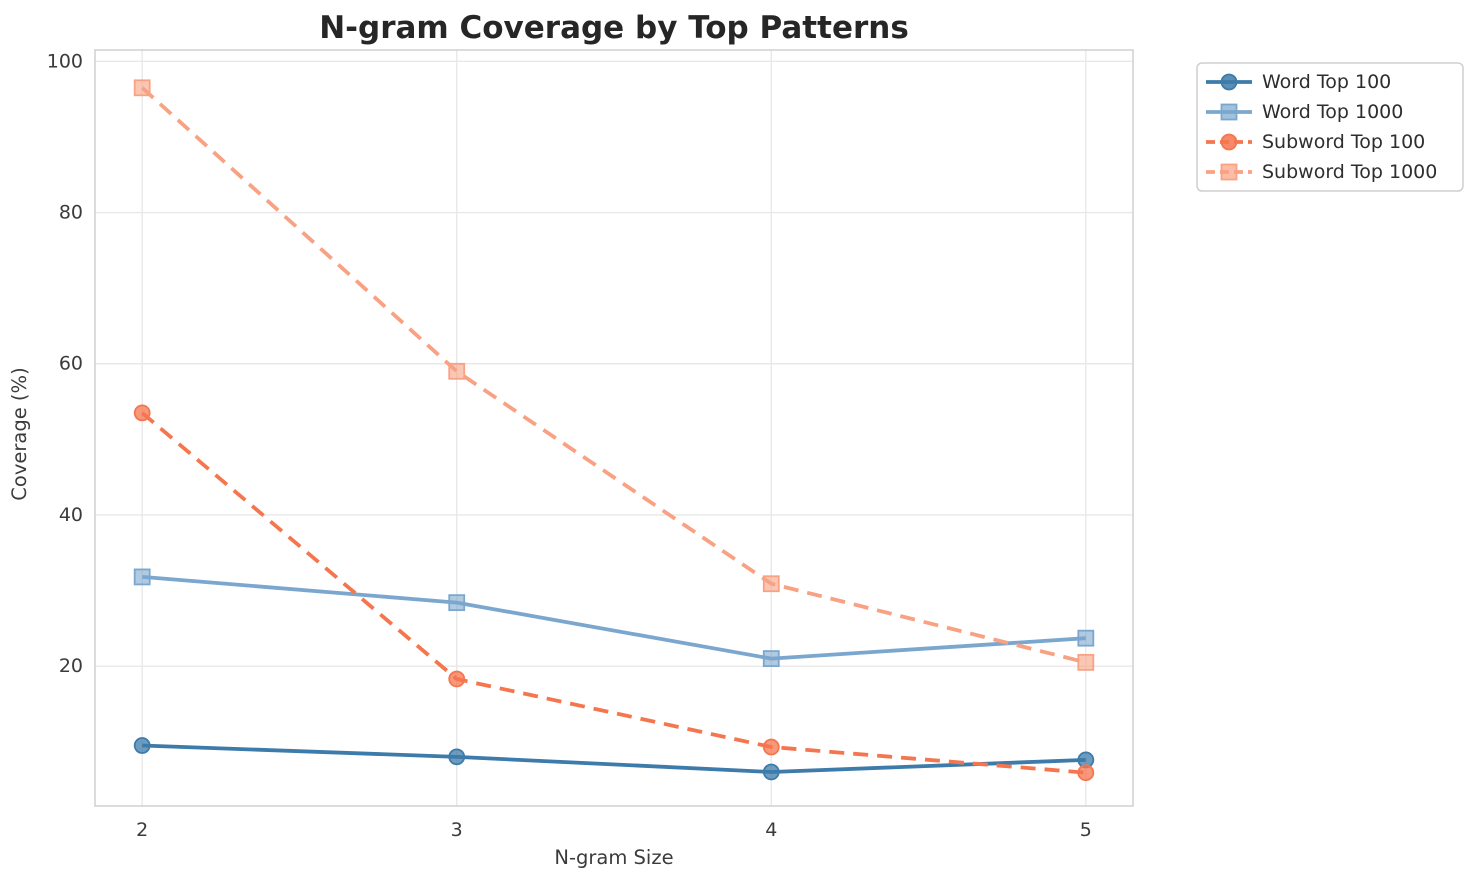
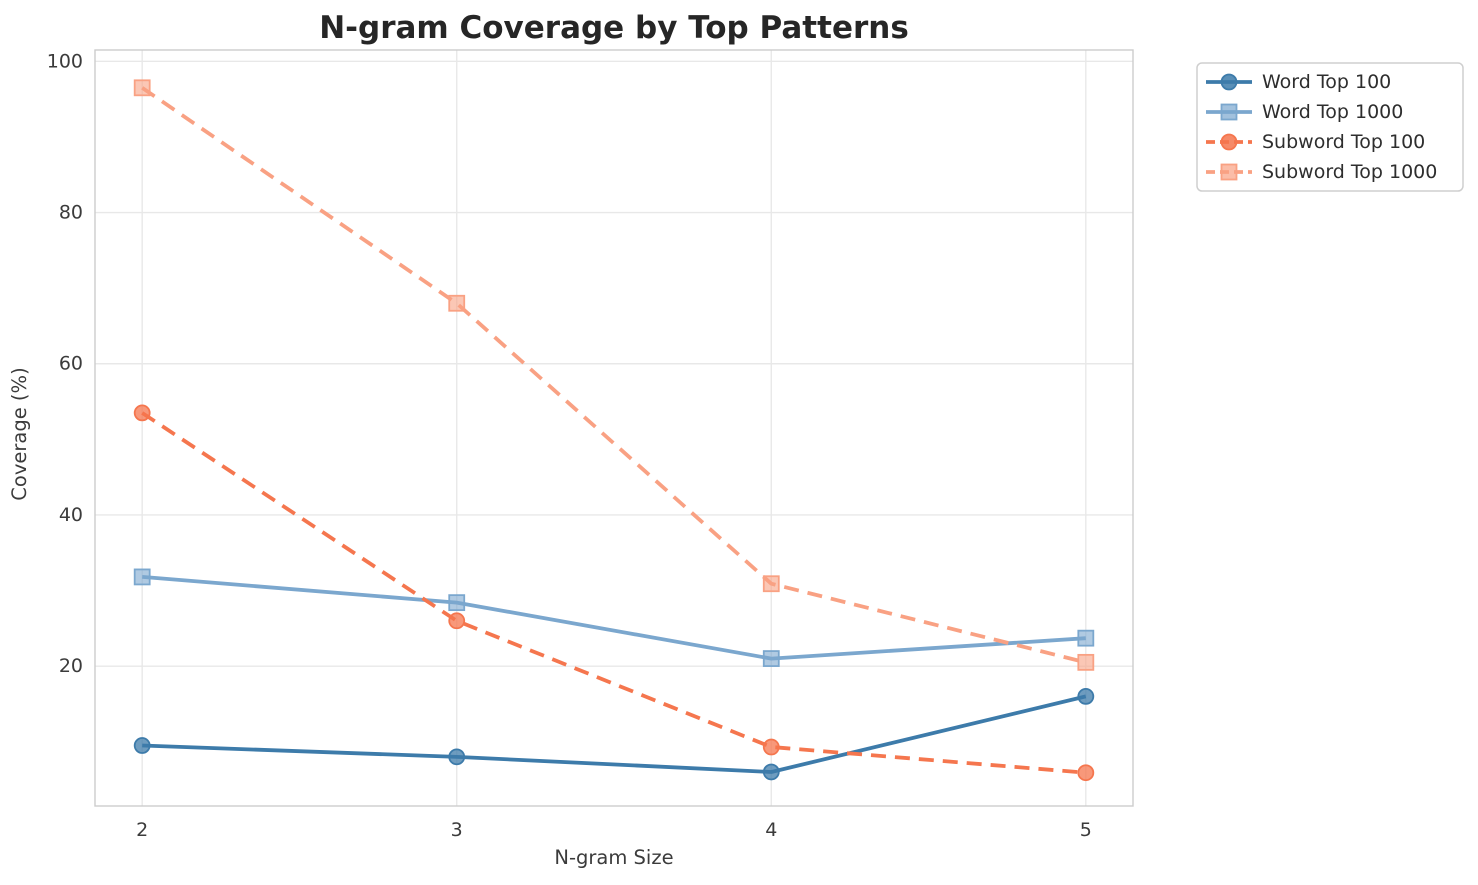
Subword Top 100/3: 18 -> 26
Subword Top 1000/3: 59 -> 68
Word Top 100/5: 8 -> 16
